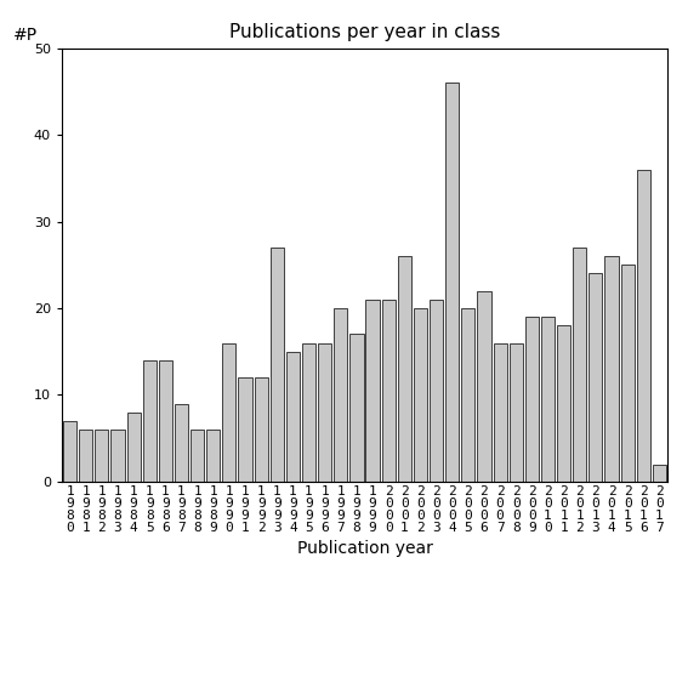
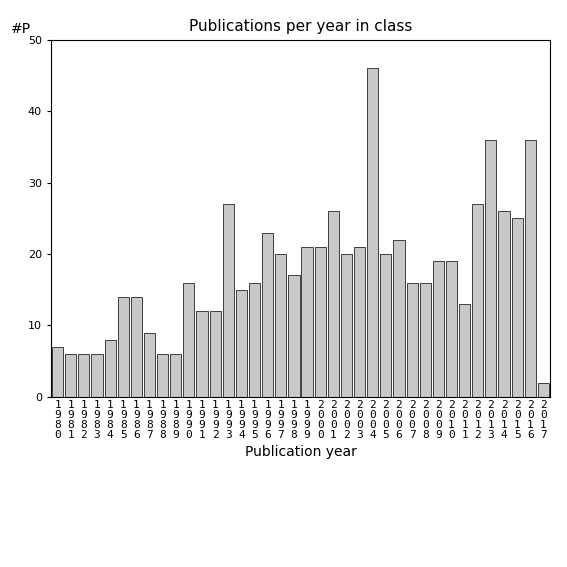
1 9 9 6: 16 -> 23
2 0 1 1: 18 -> 13
2 0 1 3: 24 -> 36
